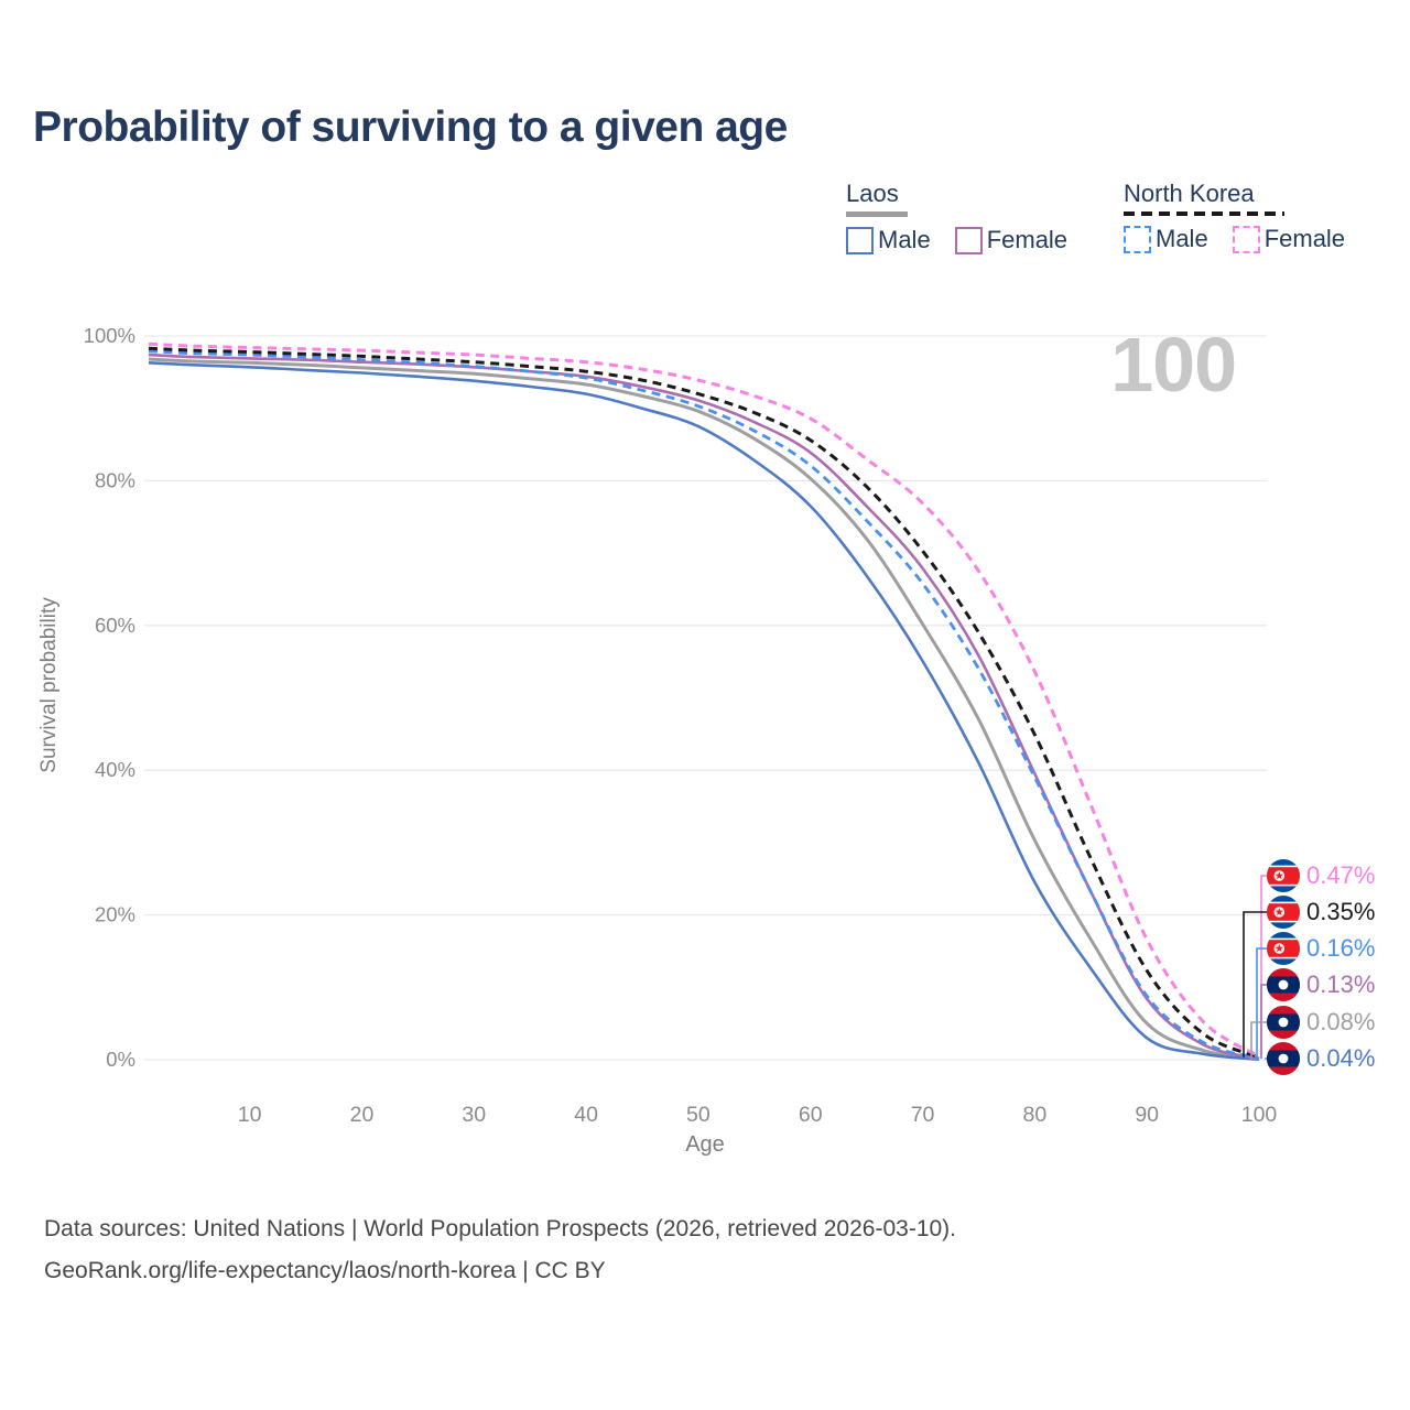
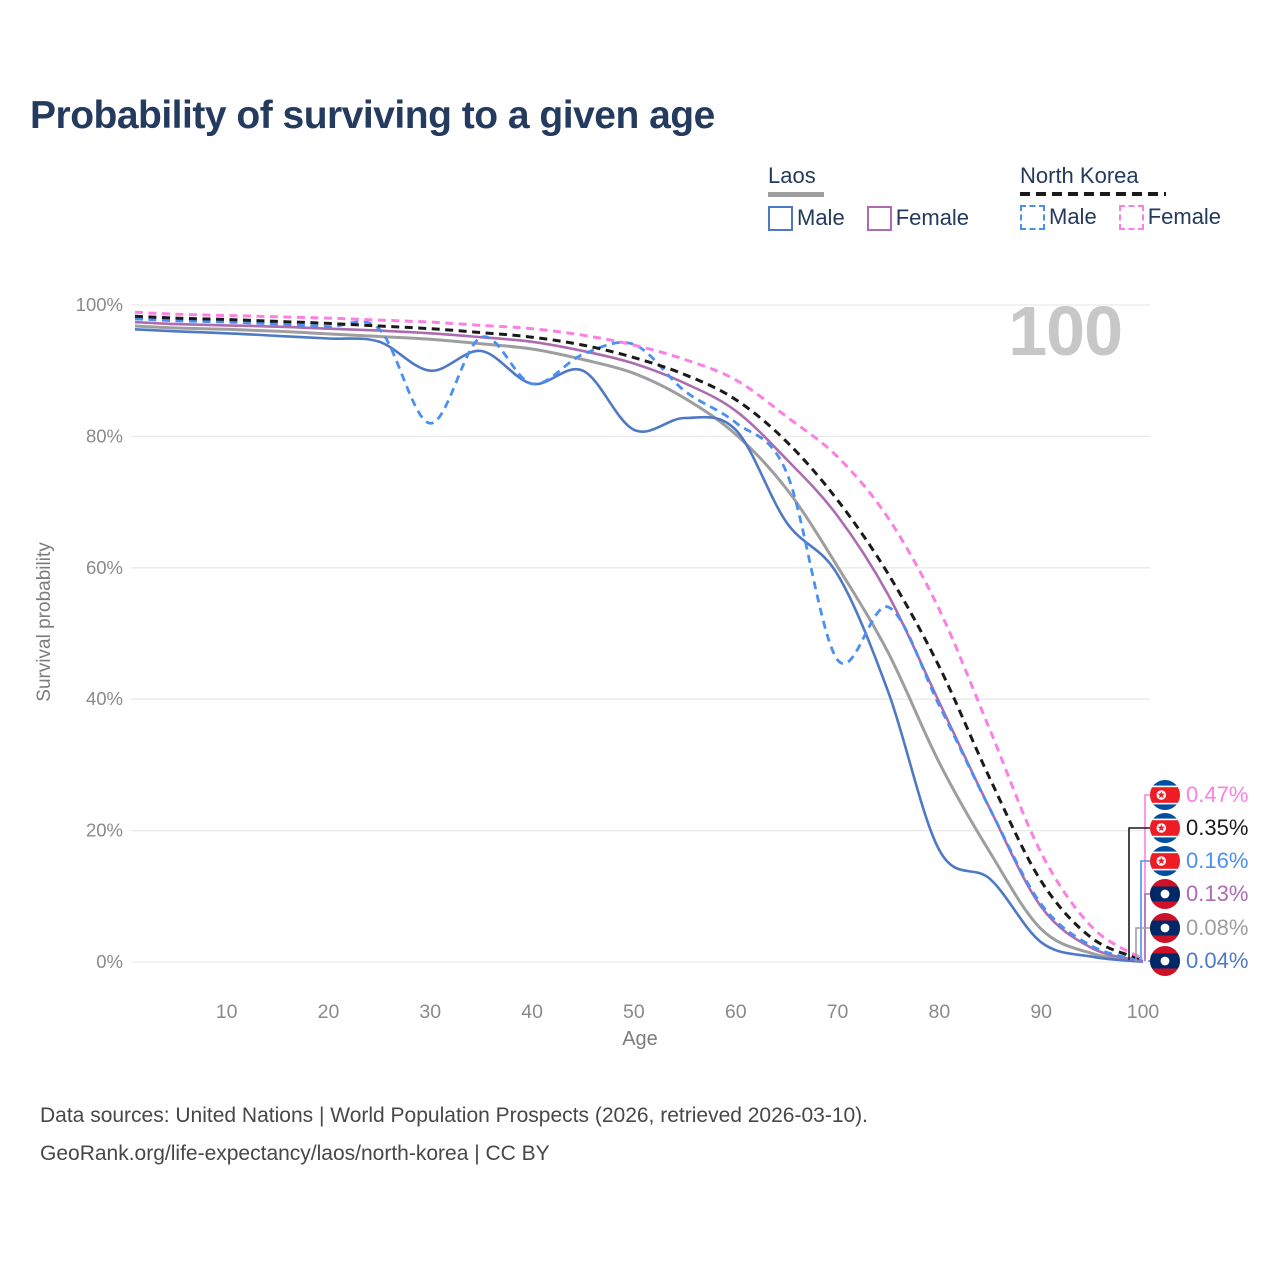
North Korea Male/30: 96% -> 82%
Laos Male/30: 94% -> 90%
North Korea Male/40: 94% -> 88%
Laos Male/40: 92% -> 88%
North Korea Male/50: 90% -> 94%
Laos Male/50: 88% -> 81%
Laos Male/60: 76% -> 81%
North Korea Male/70: 66% -> 46%
Laos Male/70: 55% -> 59%
Laos Male/80: 24% -> 17%
